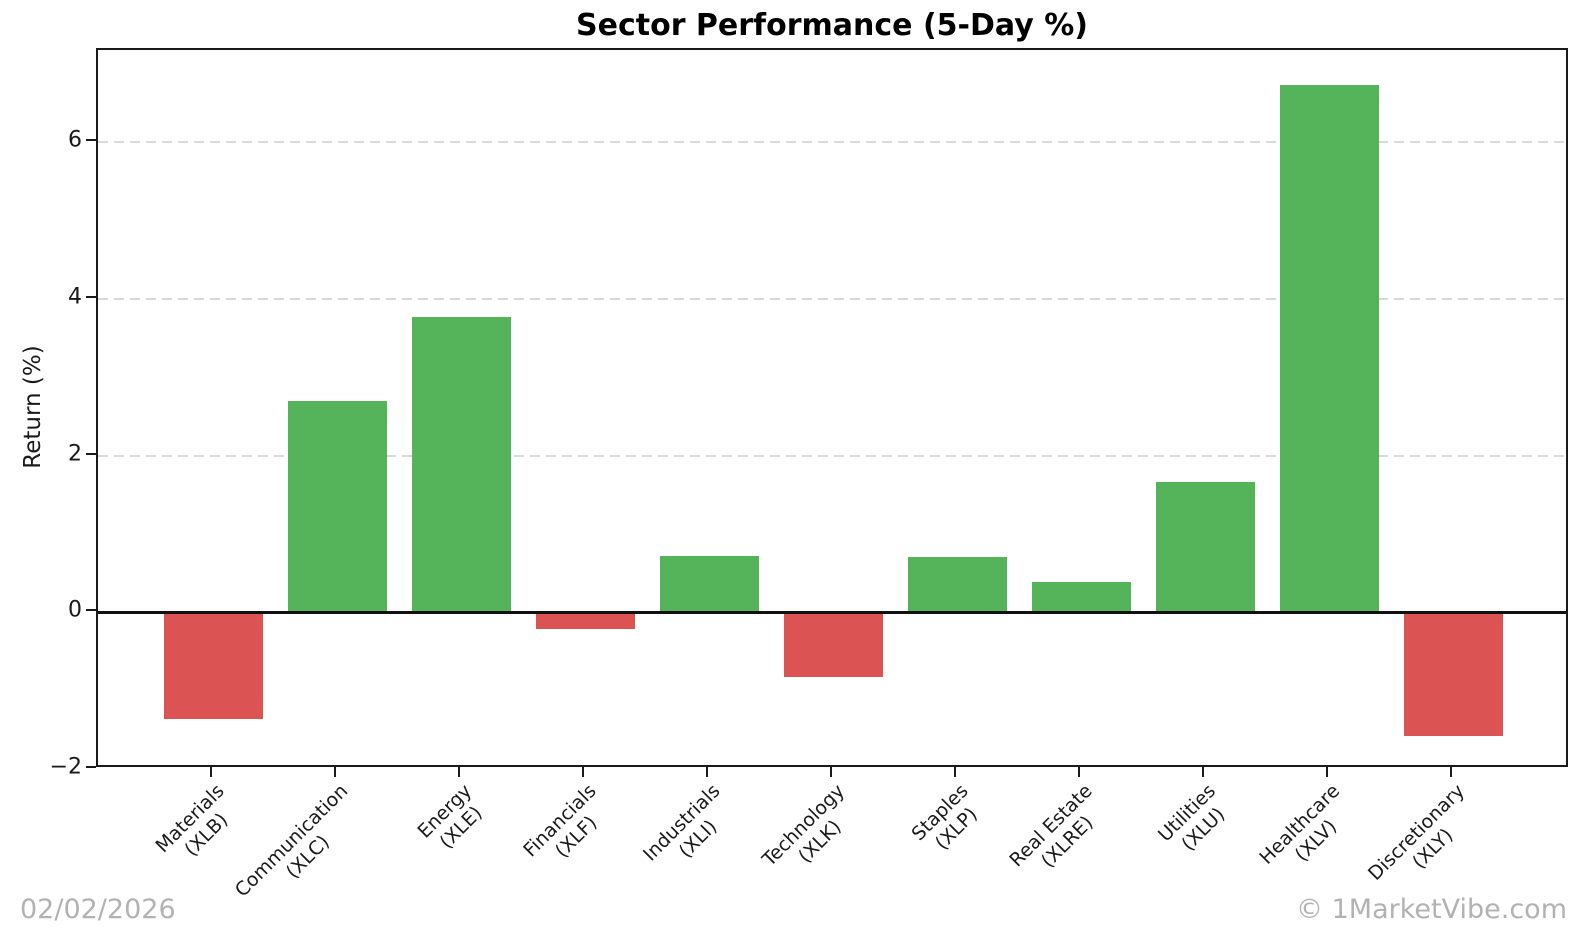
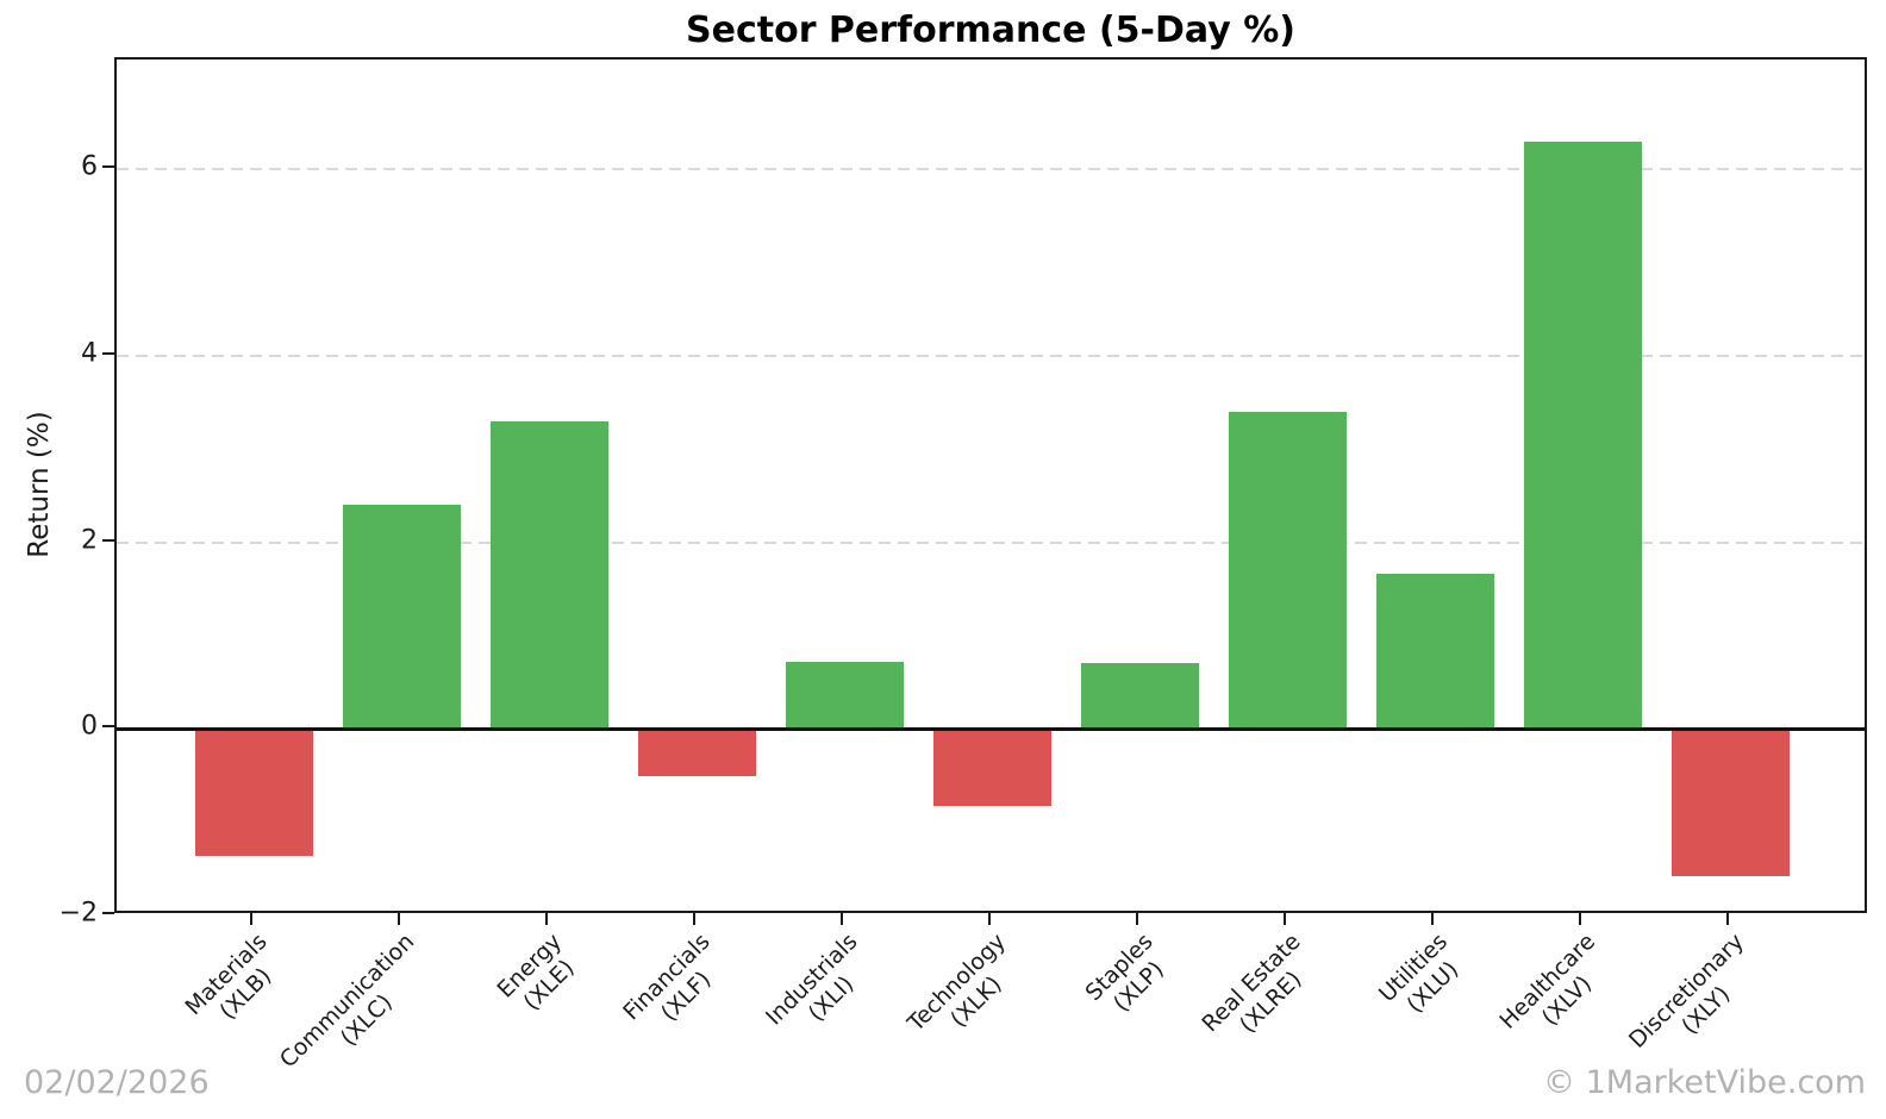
Communication: 2.7 -> 2.4
Energy: 3.8 -> 3.3
Financials: -0.2 -> -0.5
Real Estate: 0.4 -> 3.4
Healthcare: 6.7 -> 6.3
